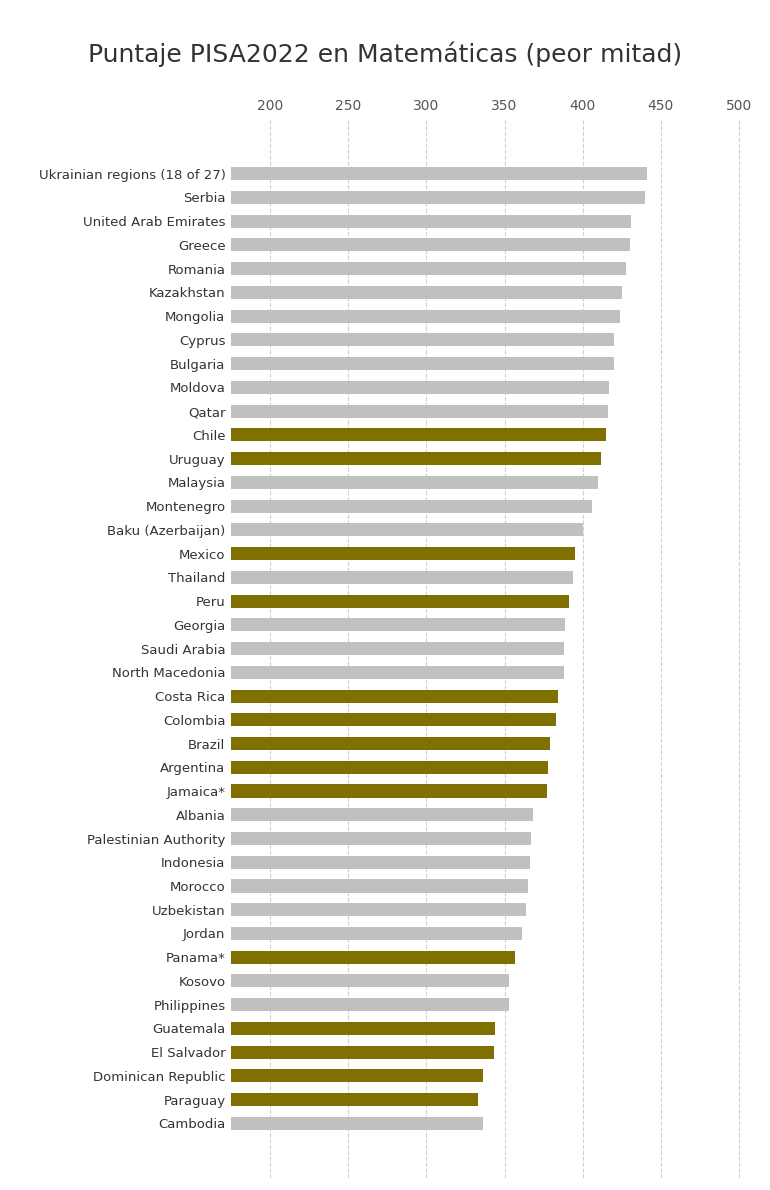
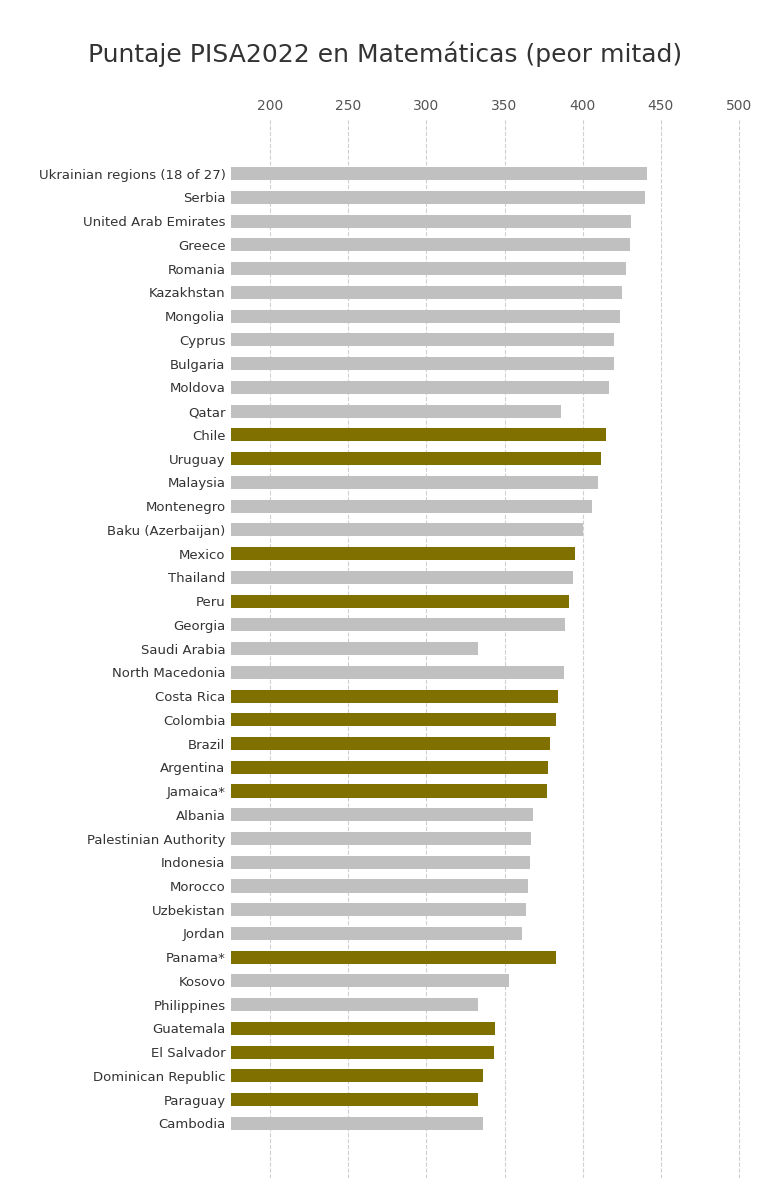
Qatar: 416 -> 386
Saudi Arabia: 388 -> 333
Panama*: 357 -> 383
Philippines: 353 -> 333
